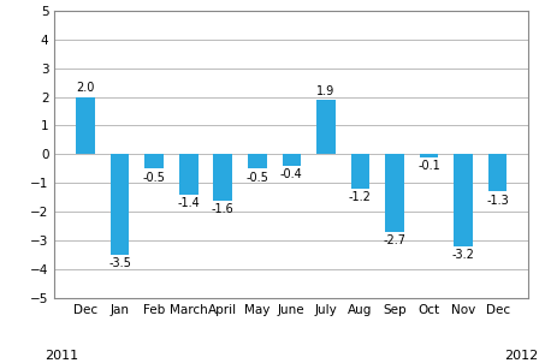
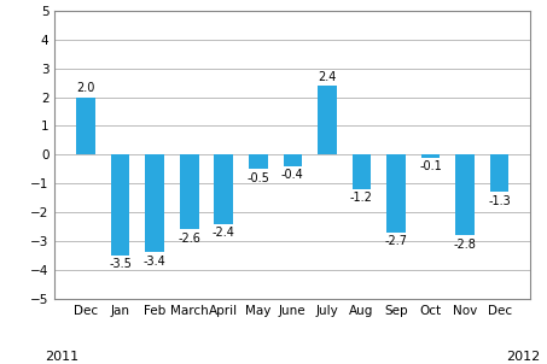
Feb: -0.5 -> -3.4
March: -1.4 -> -2.6
April: -1.6 -> -2.4
July: 1.9 -> 2.4
Nov: -3.2 -> -2.8
